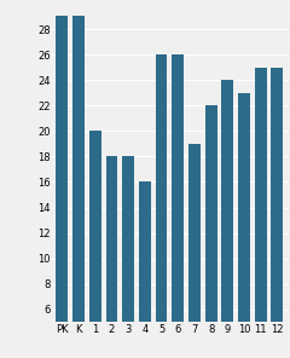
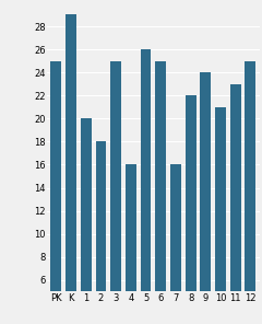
PK: 29 -> 25
3: 18 -> 25
6: 26 -> 25
7: 19 -> 16
10: 23 -> 21
11: 25 -> 23
